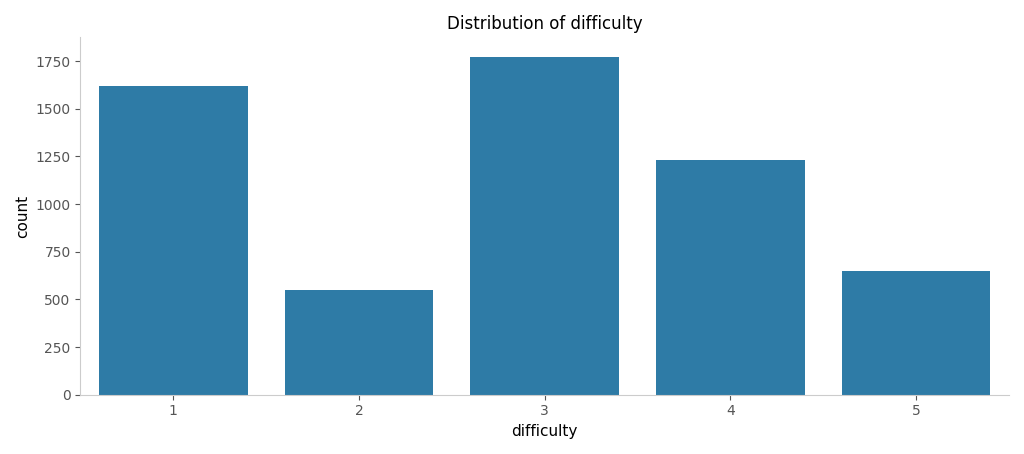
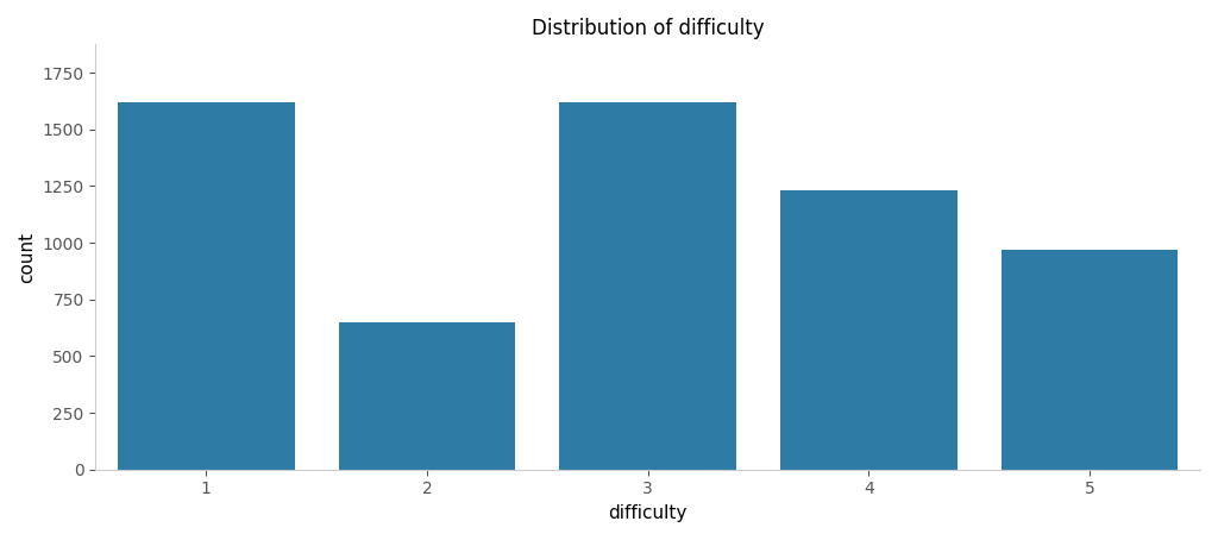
2: 550 -> 650
3: 1770 -> 1620
5: 650 -> 970
